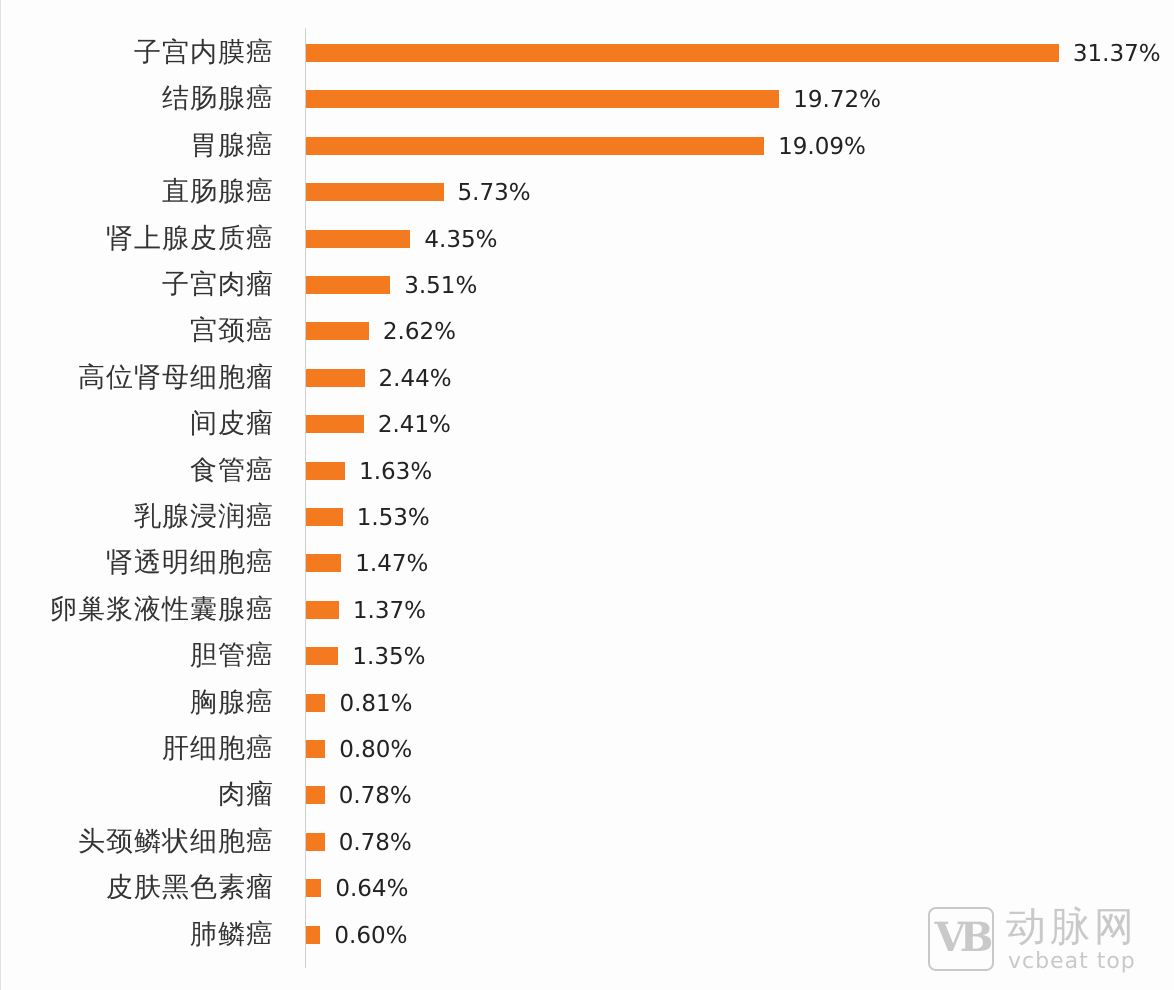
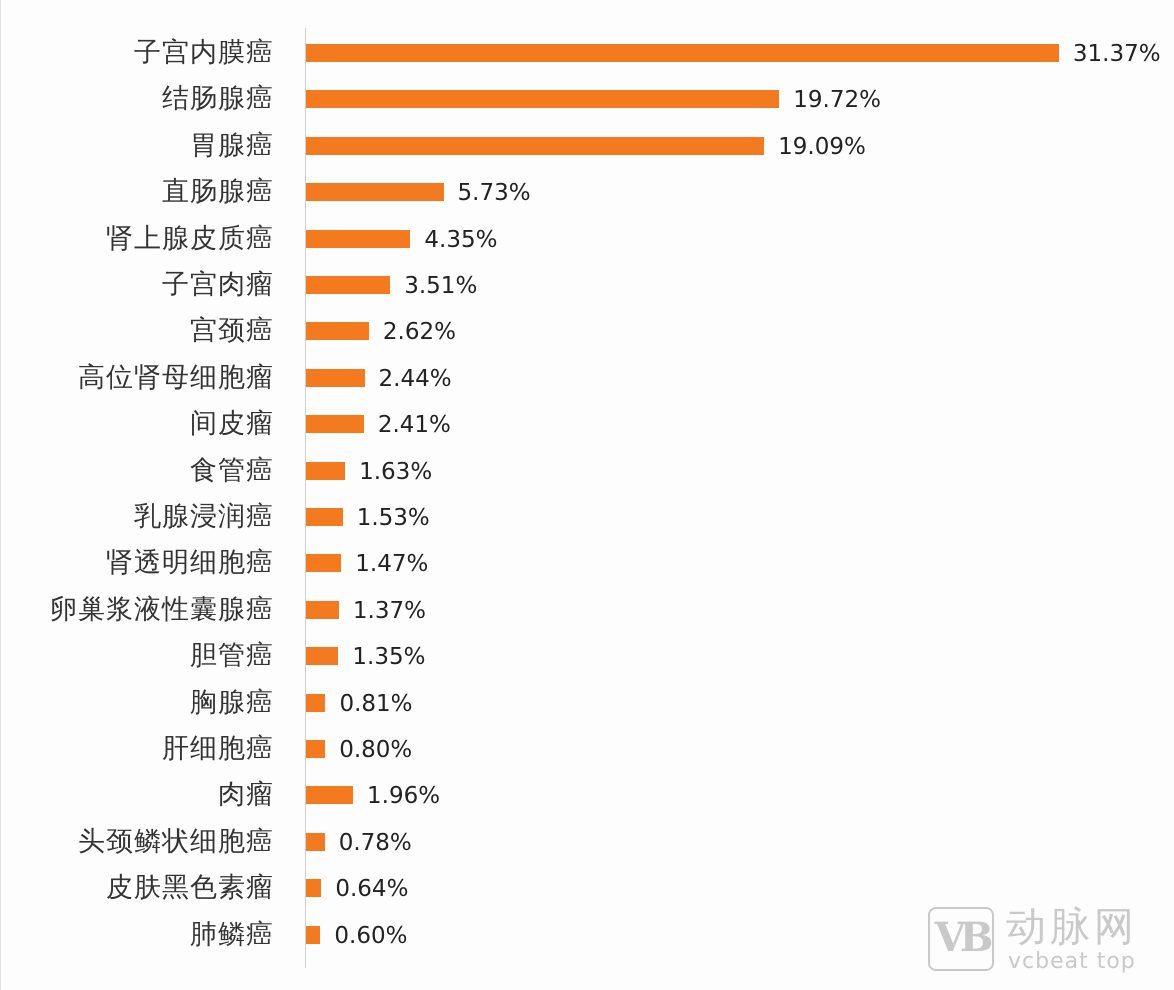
肉瘤: 0.78% -> 1.96%
